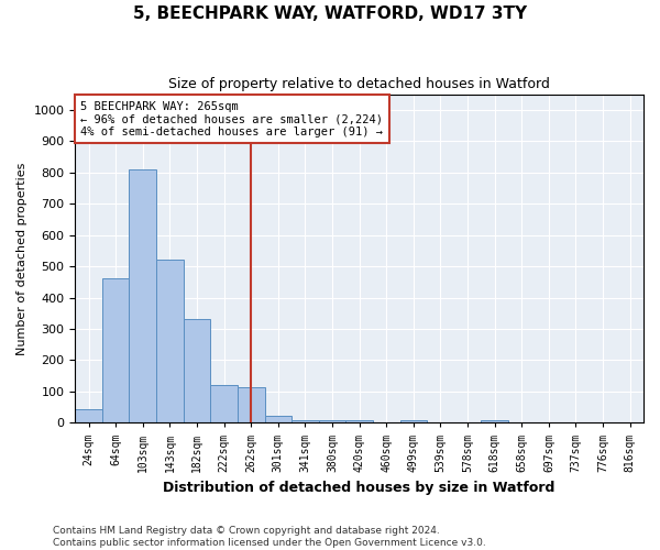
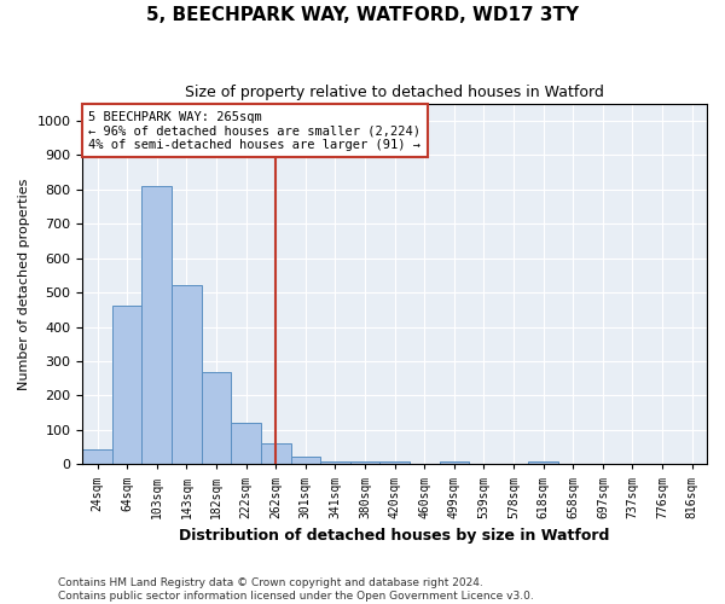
182sqm: 330 -> 270
262sqm: 115 -> 60
